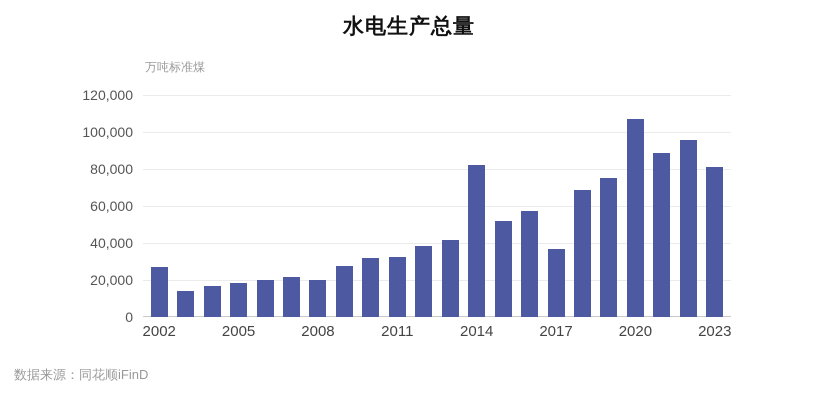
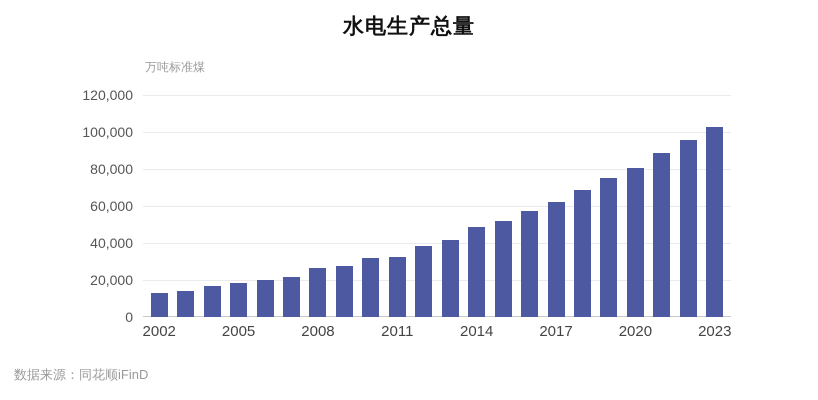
2002: 27000 -> 13000
2008: 20000 -> 26000
2014: 82000 -> 48000
2017: 37000 -> 62000
2020: 107000 -> 80000
2023: 81000 -> 102000
